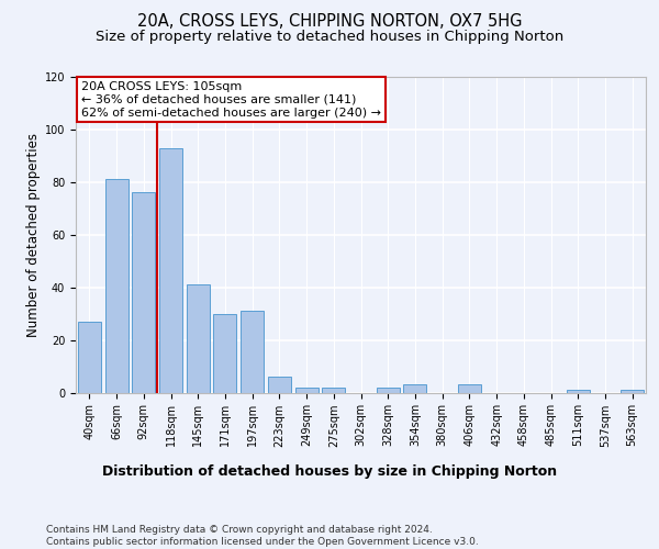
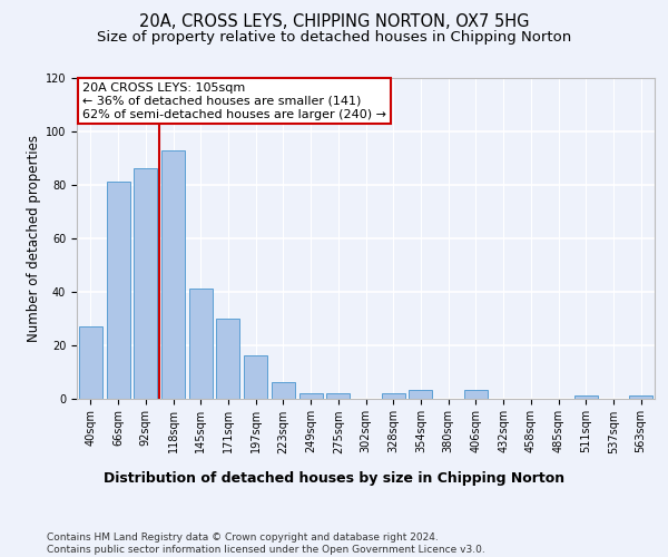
92sqm: 76 -> 86
197sqm: 31 -> 16
